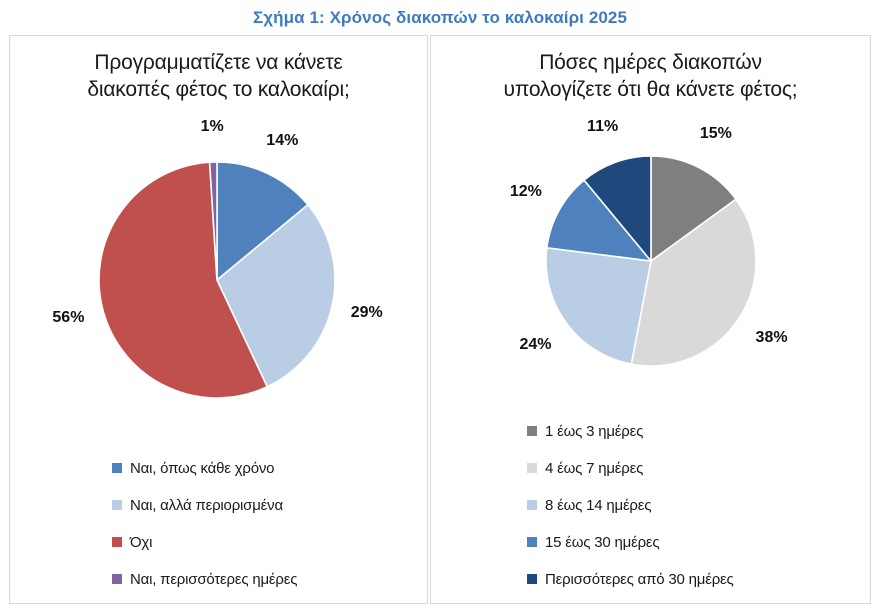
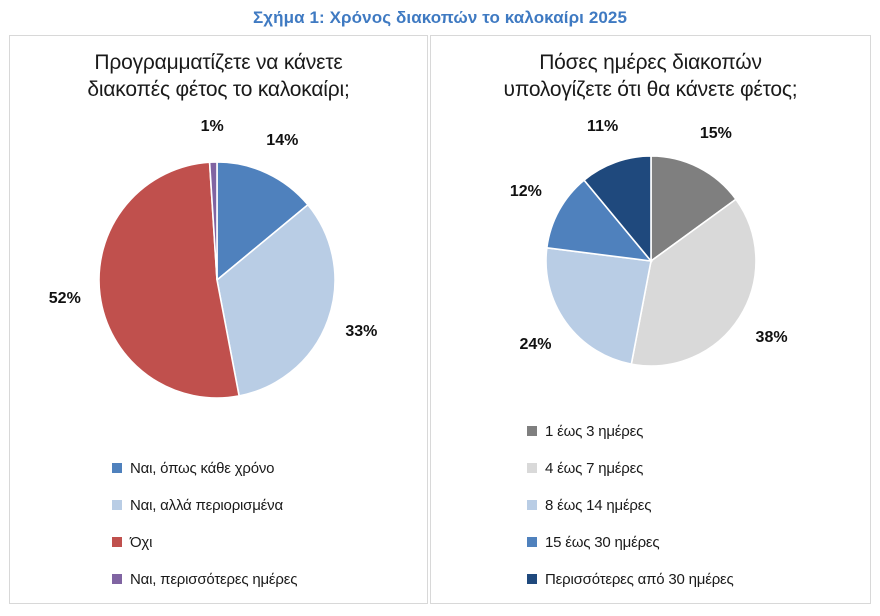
Προγραμματίζετε να κάνετε διακοπές φέτος το καλοκαίρι;/Ναι, αλλά περιορισμένα: 29% -> 33%
Προγραμματίζετε να κάνετε διακοπές φέτος το καλοκαίρι;/Όχι: 56% -> 52%
